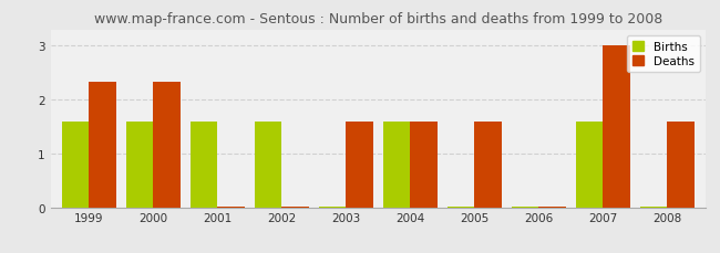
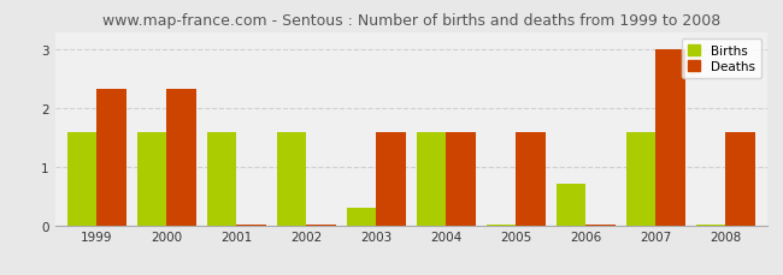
Births/2003: 0.02 -> 0.30
Births/2006: 0.02 -> 0.70
